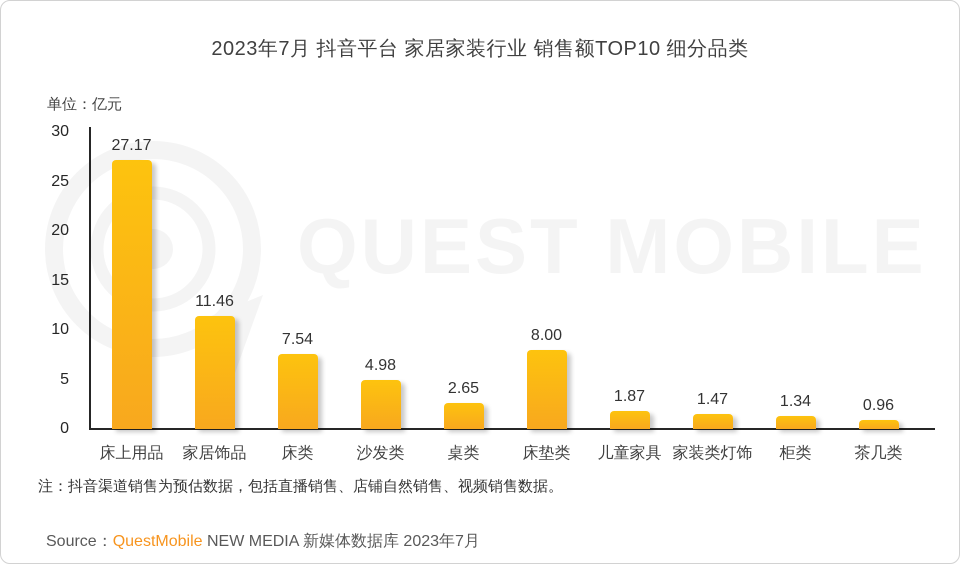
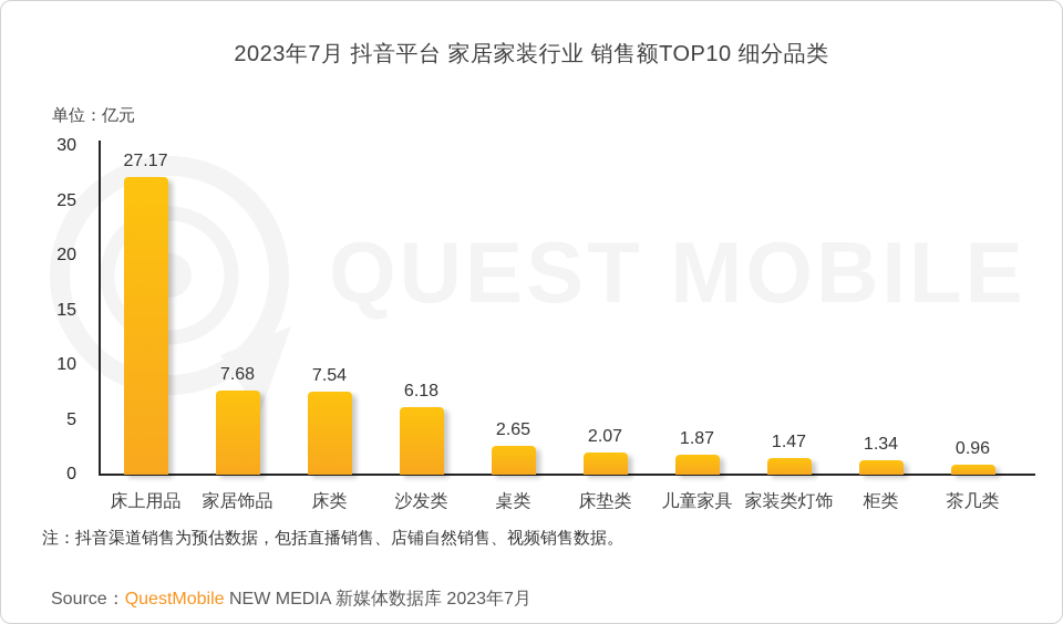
家居饰品: 11.46 -> 7.68
沙发类: 4.98 -> 6.18
床垫类: 8.00 -> 2.07
